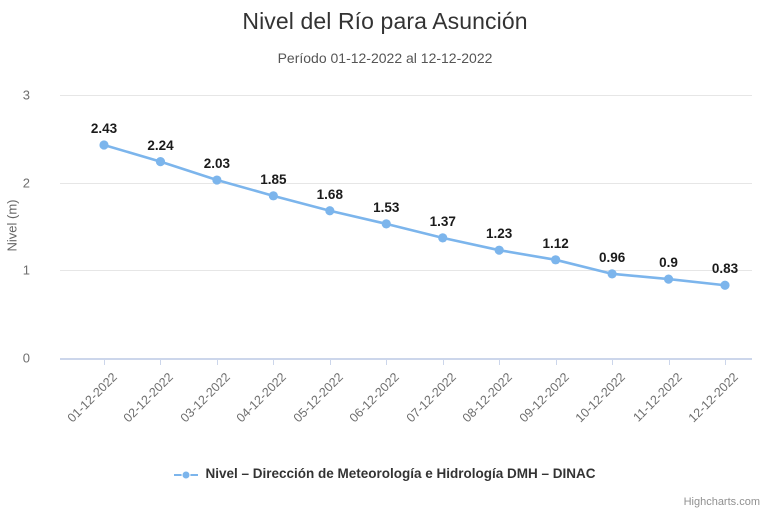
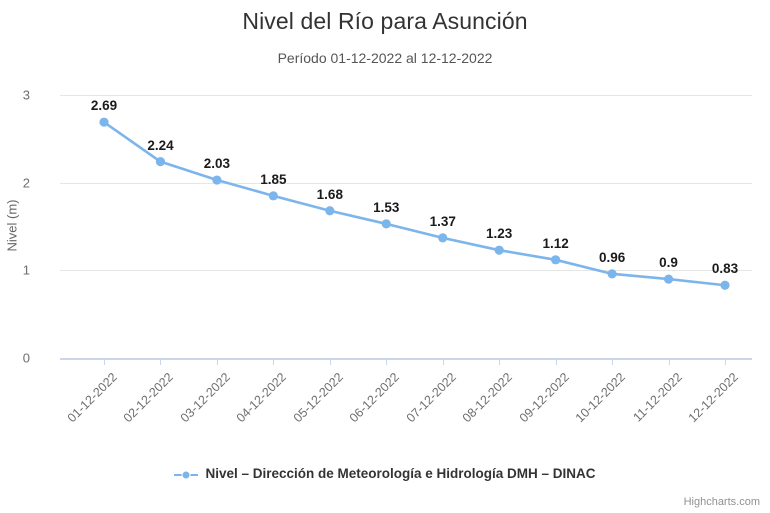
01-12-2022: 2.43 -> 2.69
